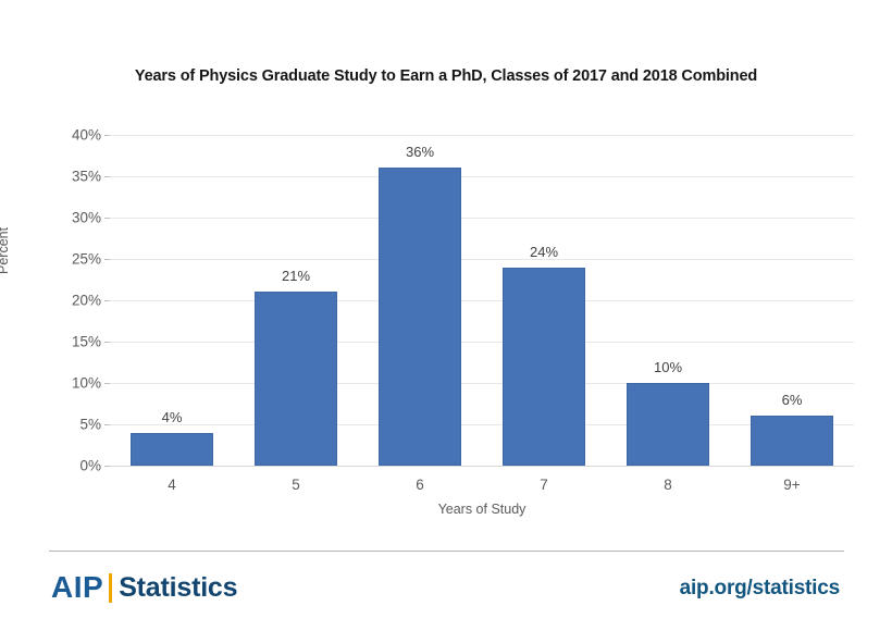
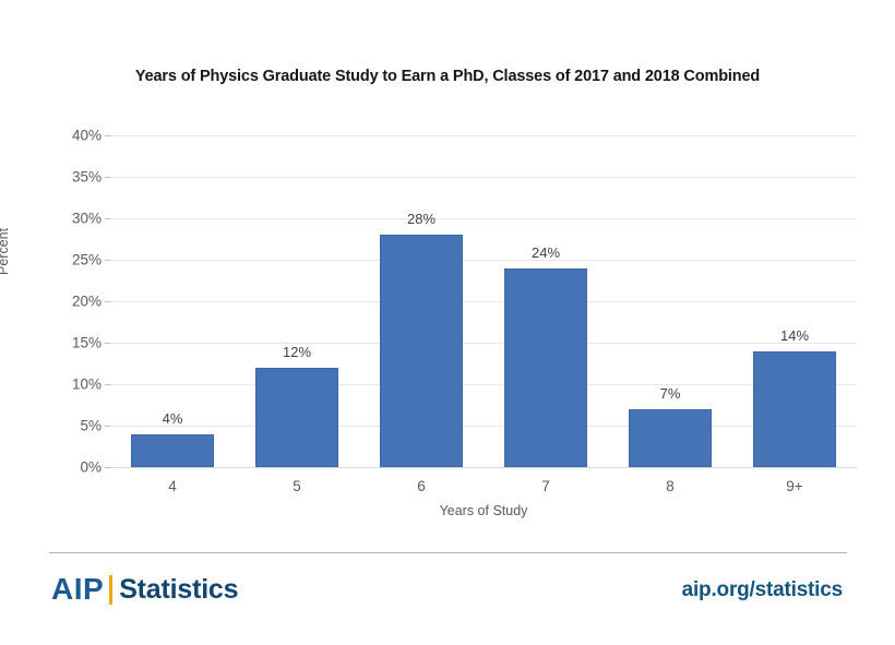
5: 21% -> 12%
6: 36% -> 28%
8: 10% -> 7%
9+: 6% -> 14%
